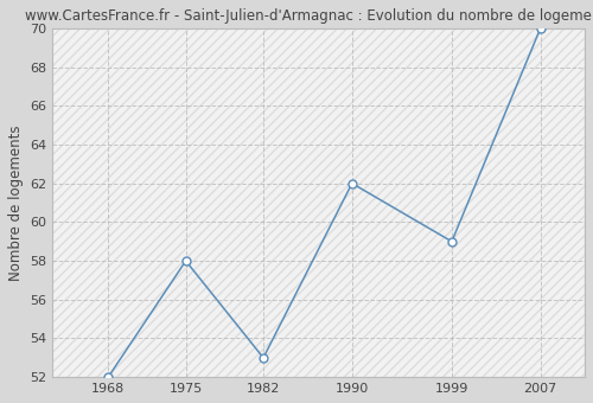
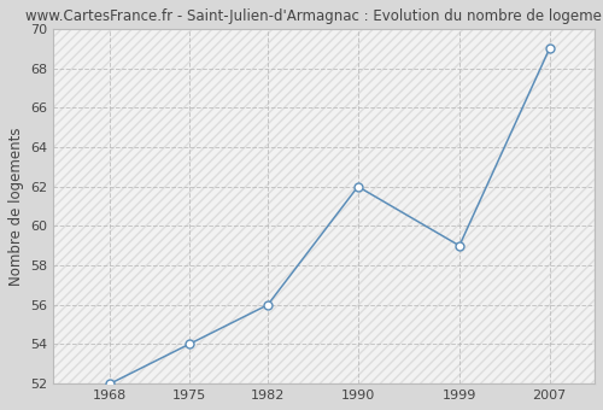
1975: 58 -> 54
1982: 53 -> 56
2007: 70 -> 69
